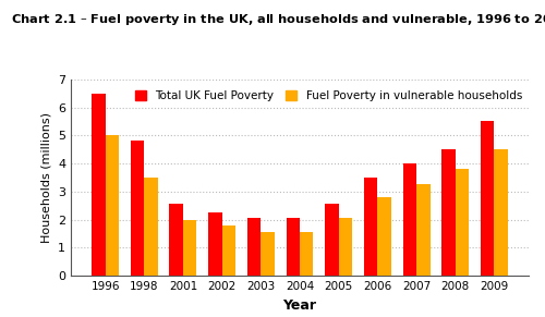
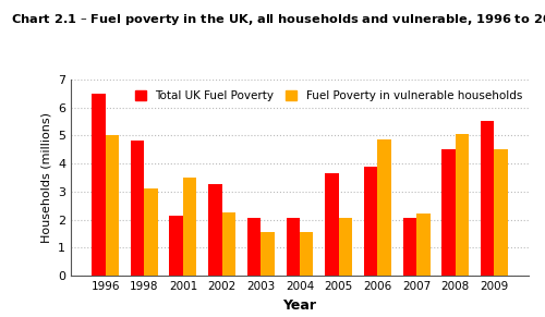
Fuel Poverty in vulnerable households/1998: 3.50 -> 3.10
Total UK Fuel Poverty/2001: 2.55 -> 2.15
Fuel Poverty in vulnerable households/2001: 2.00 -> 3.50
Total UK Fuel Poverty/2002: 2.25 -> 3.25
Fuel Poverty in vulnerable households/2002: 1.80 -> 2.25
Total UK Fuel Poverty/2005: 2.55 -> 3.65
Total UK Fuel Poverty/2006: 3.50 -> 3.90
Fuel Poverty in vulnerable households/2006: 2.80 -> 4.85
Total UK Fuel Poverty/2007: 4.00 -> 2.05
Fuel Poverty in vulnerable households/2007: 3.25 -> 2.20
Fuel Poverty in vulnerable households/2008: 3.80 -> 5.05
